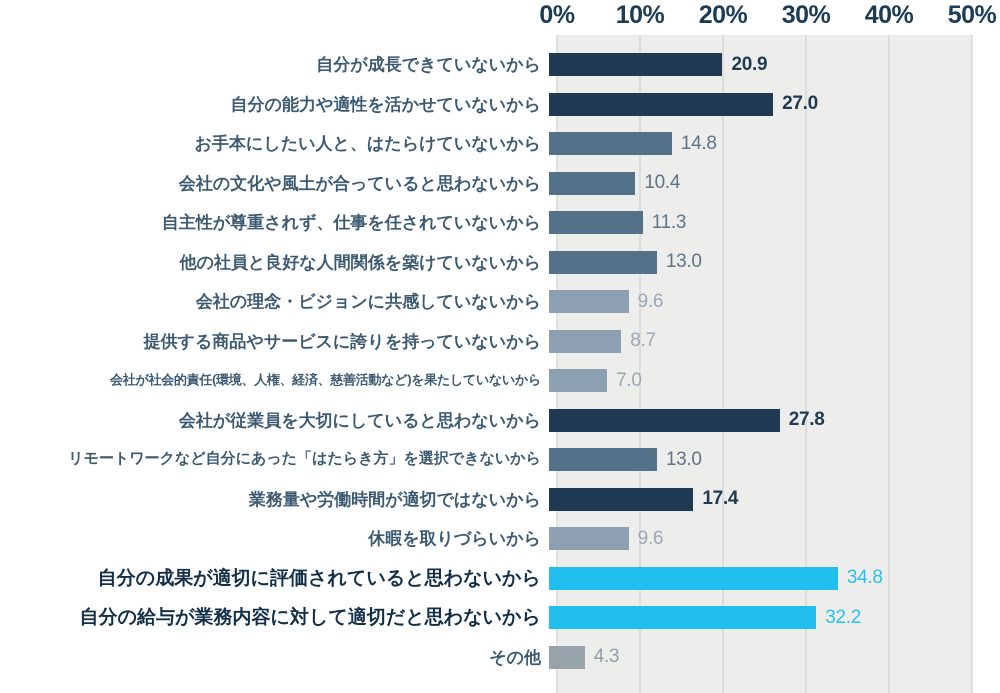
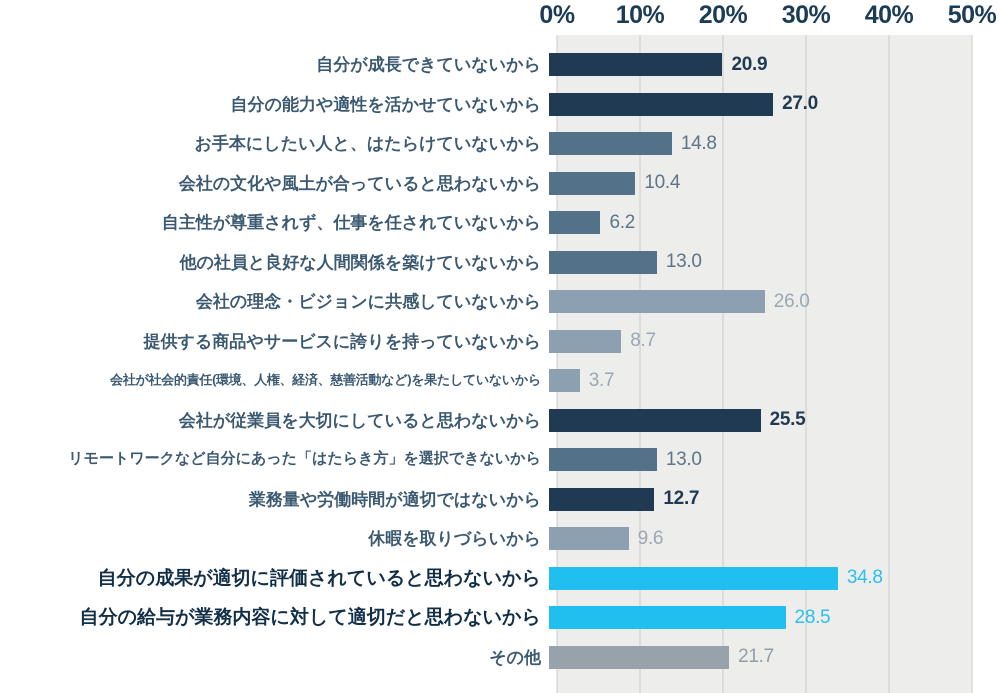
自主性が尊重されず、仕事を任されていないから: 11.3 -> 6.2
会社の理念・ビジョンに共感していないから: 9.6 -> 26.0
会社が社会的責任(環境、人権、経済、慈善活動など)を果たしていないから: 7.0 -> 3.7
会社が従業員を大切にしていると思わないから: 27.8 -> 25.5
業務量や労働時間が適切ではないから: 17.4 -> 12.7
自分の給与が業務内容に対して適切だと思わないから: 32.2 -> 28.5
その他: 4.3 -> 21.7
